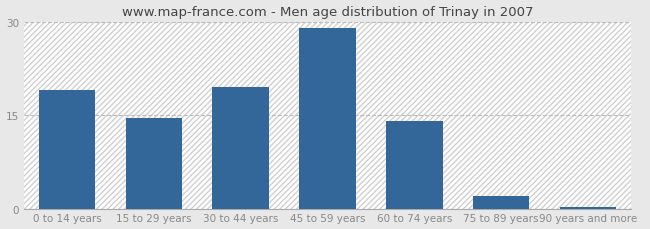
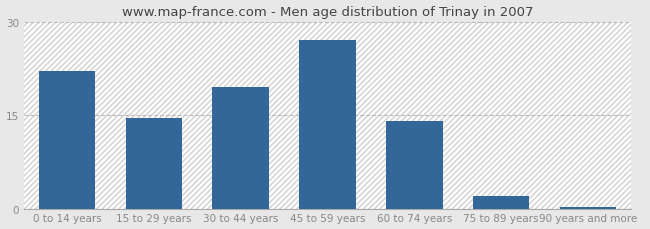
0 to 14 years: 19.0 -> 22.0
45 to 59 years: 29.0 -> 27.0
